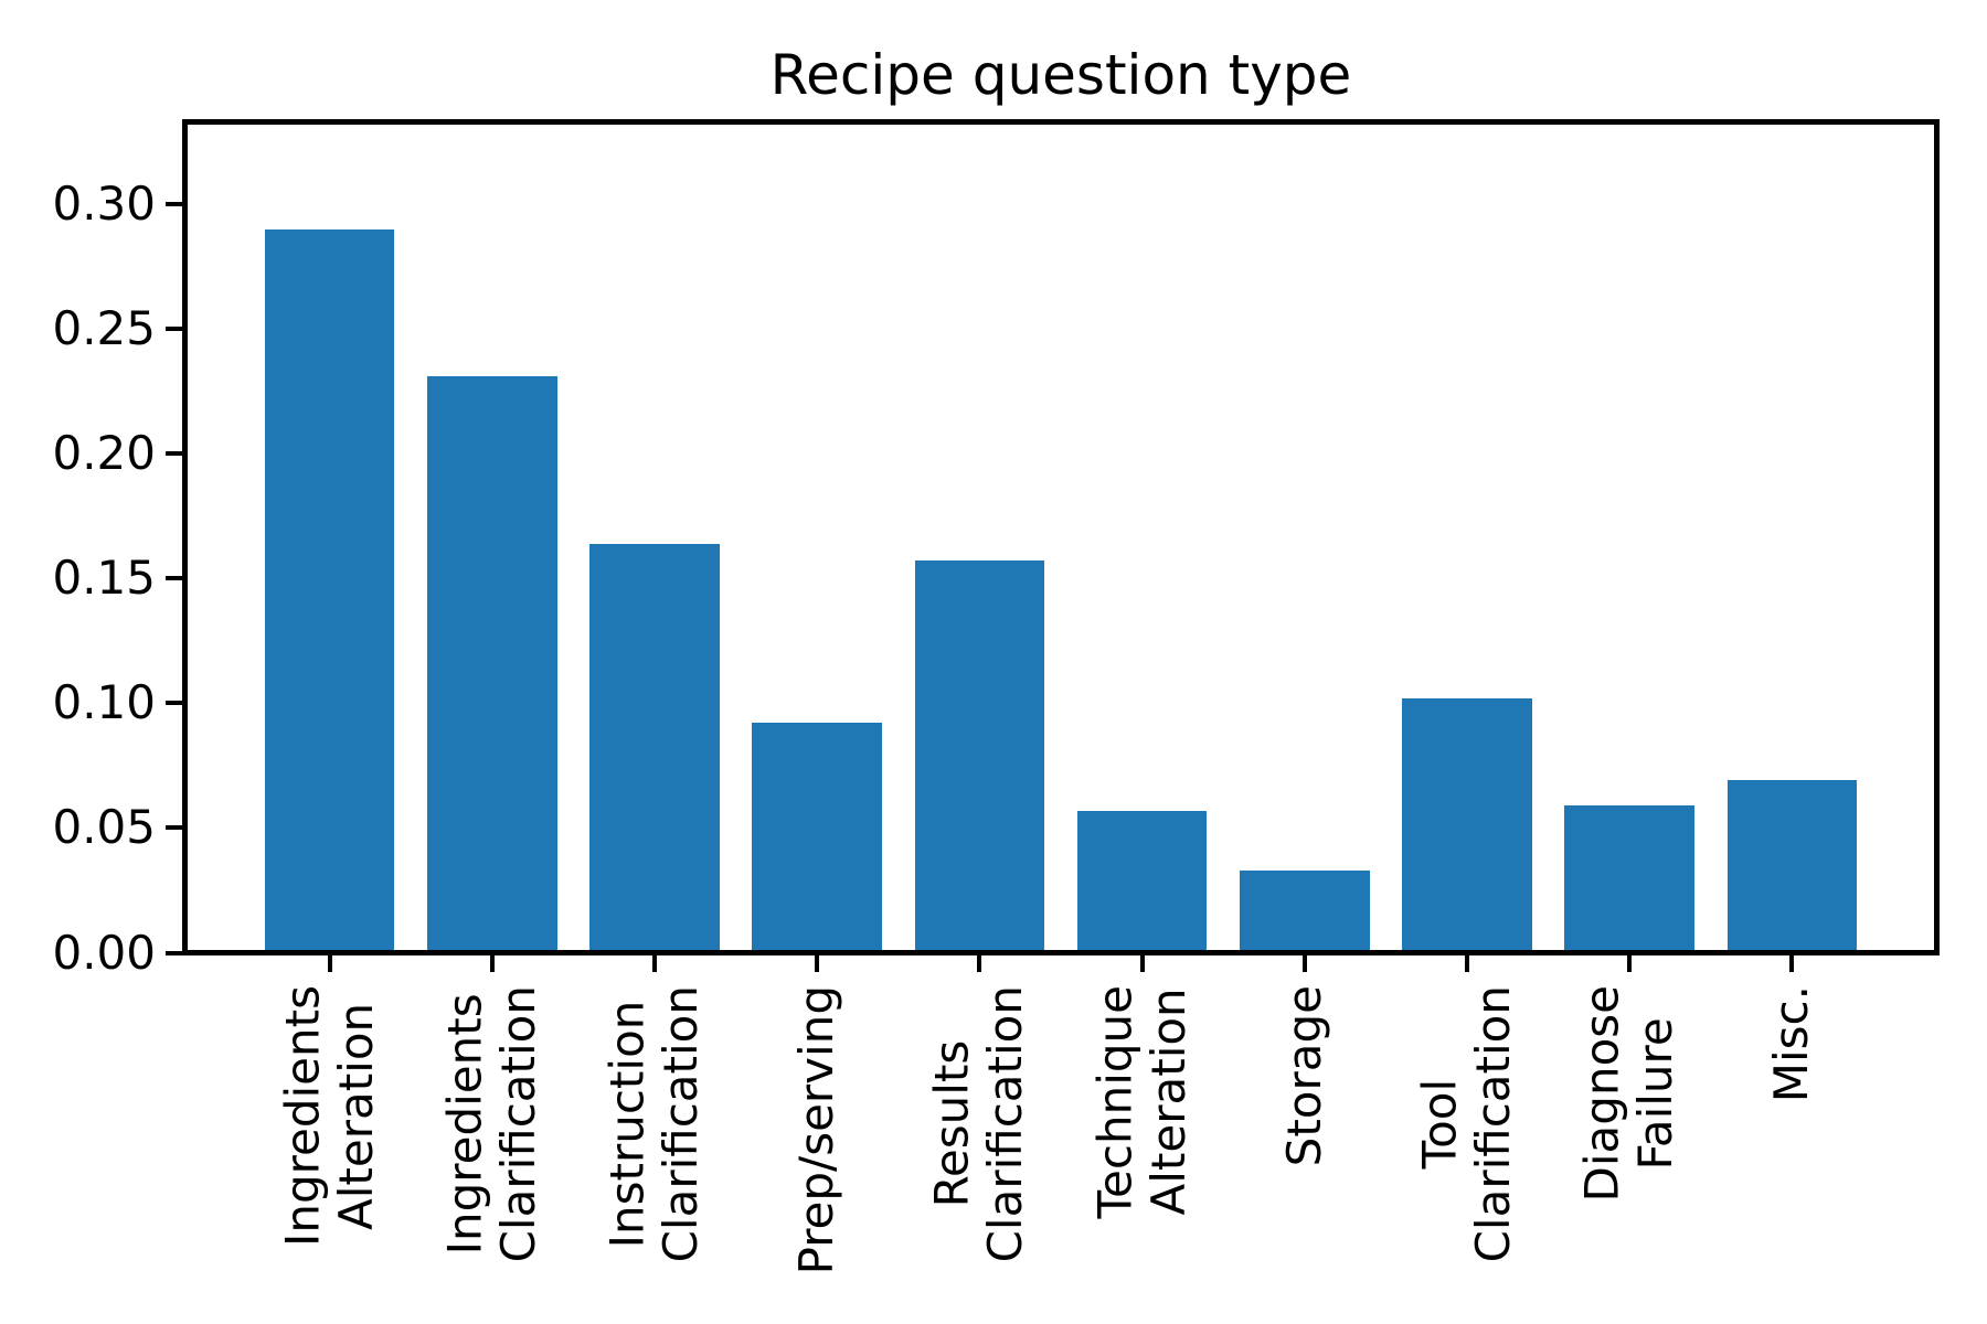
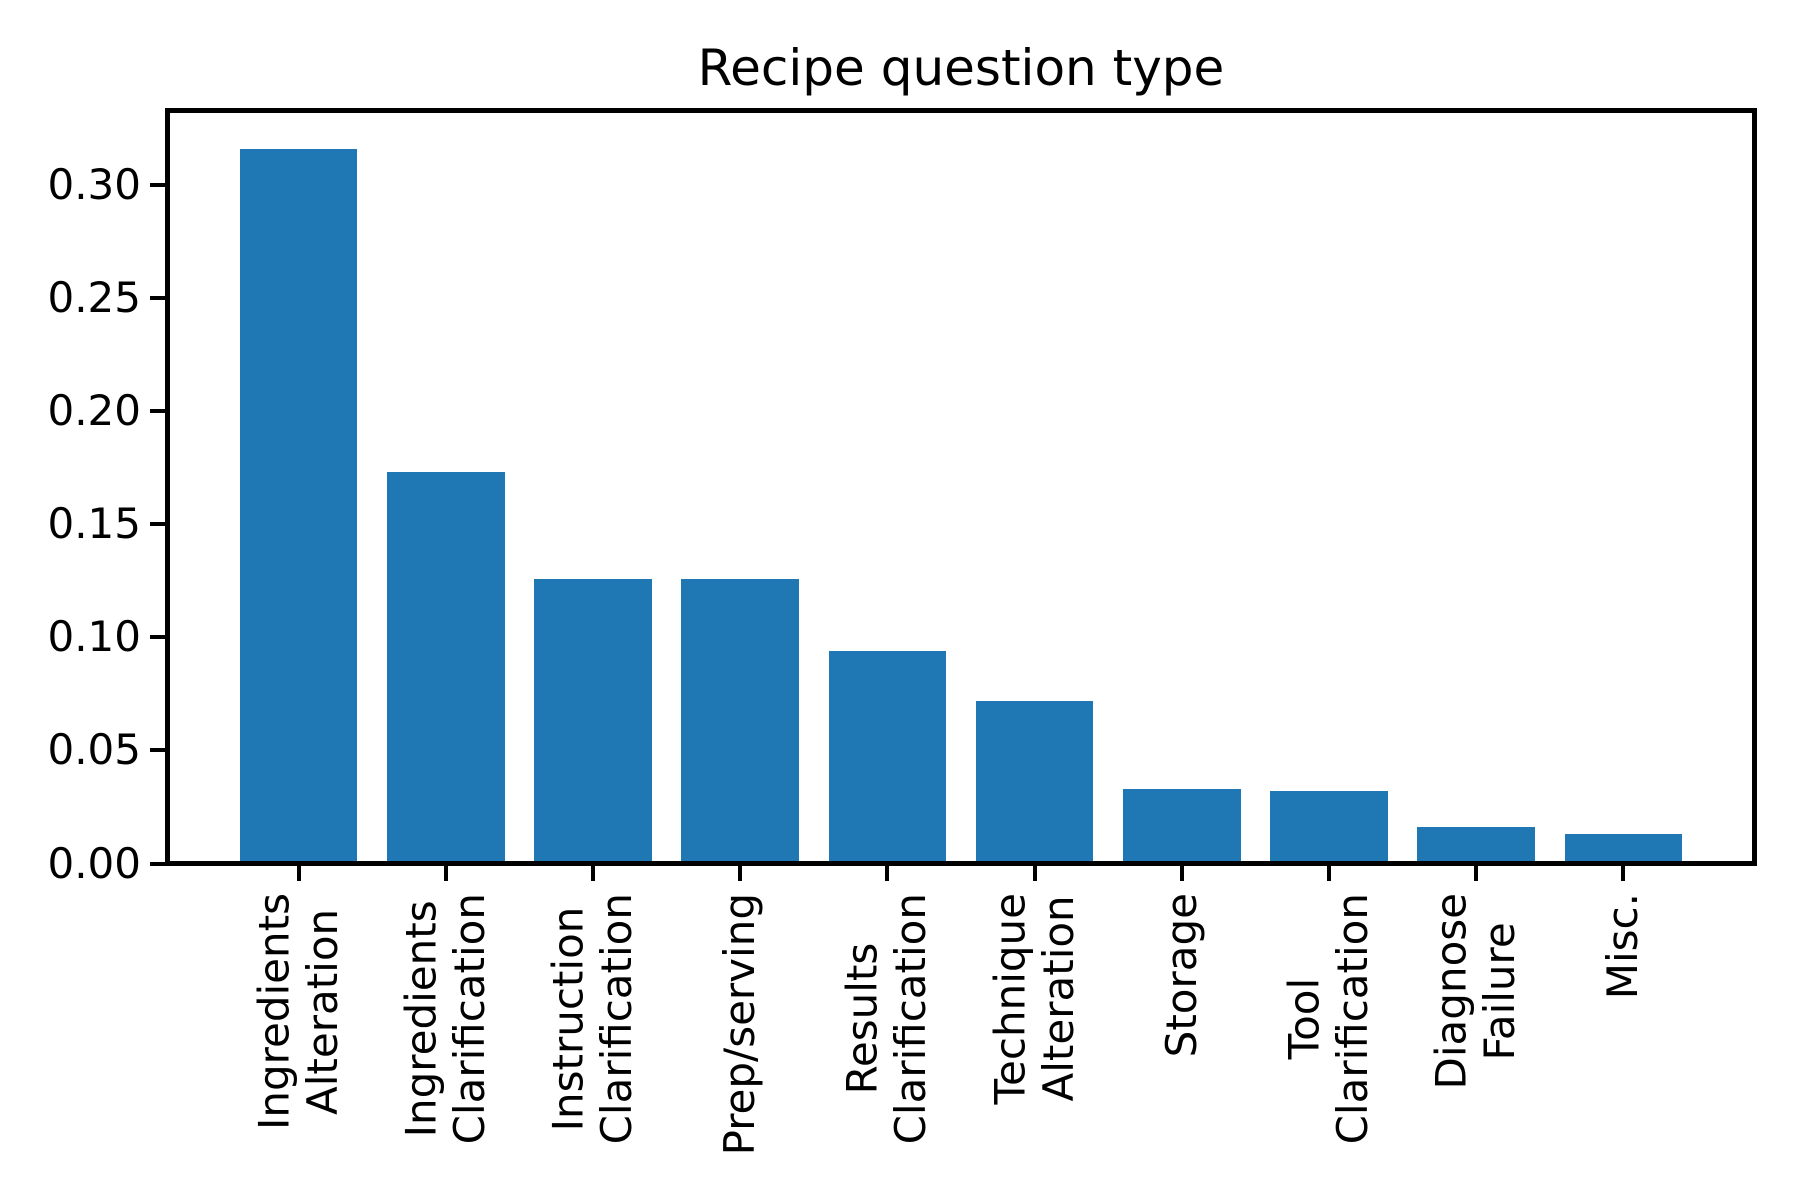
Ingredients Alteration: 0.290 -> 0.316
Ingredients Clarification: 0.231 -> 0.173
Instruction Clarification: 0.164 -> 0.126
Prep/serving: 0.092 -> 0.126
Results Clarification: 0.157 -> 0.094
Technique Alteration: 0.057 -> 0.072
Tool Clarification: 0.102 -> 0.032
Diagnose Failure: 0.059 -> 0.016
Misc.: 0.069 -> 0.013
